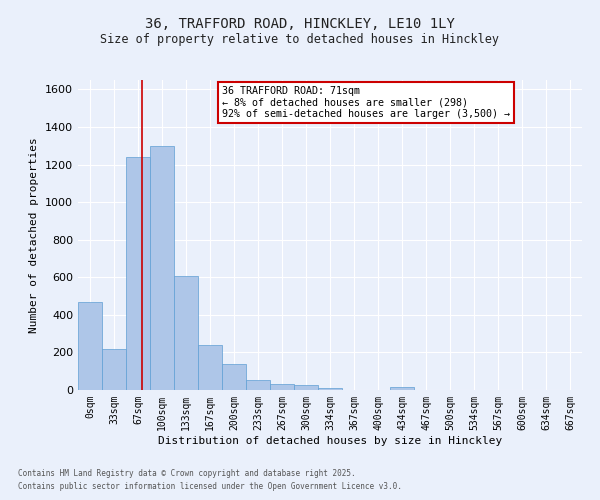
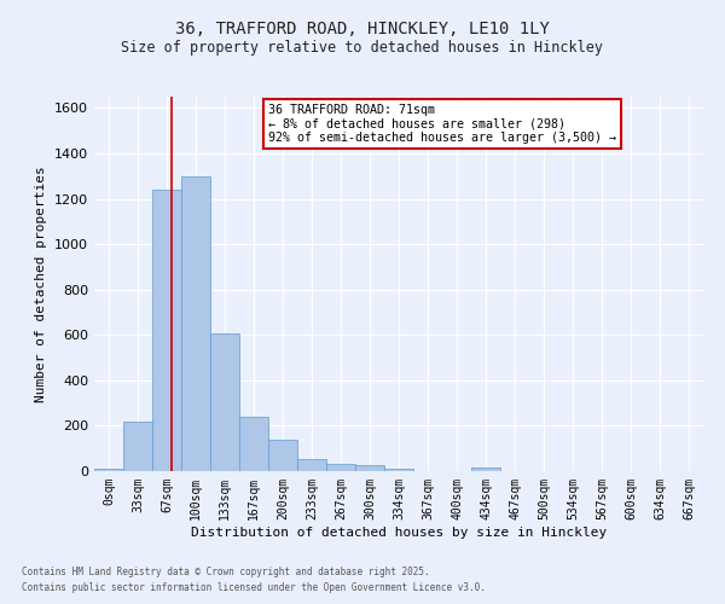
0sqm: 470 -> 10
